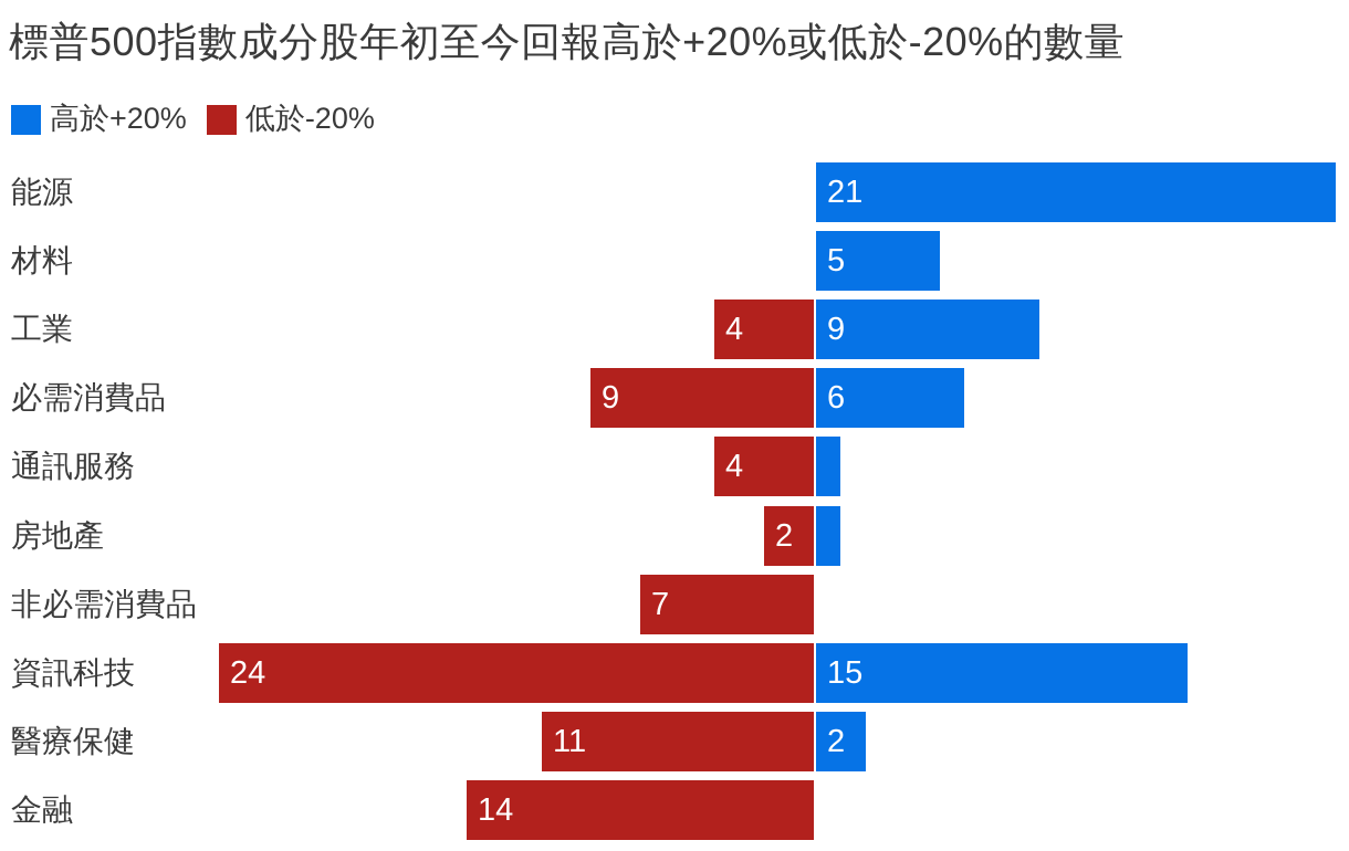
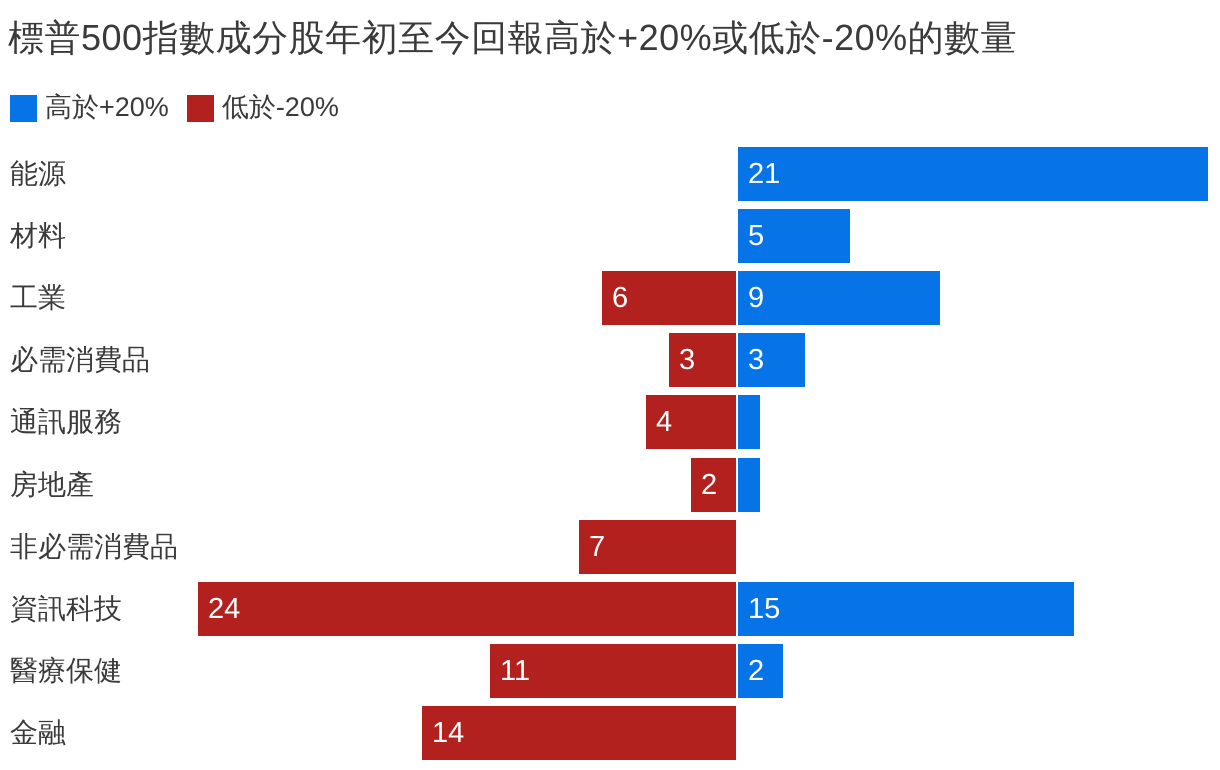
低於-20%/工業: 4 -> 6
高於+20%/必需消費品: 6 -> 3
低於-20%/必需消費品: 9 -> 3
